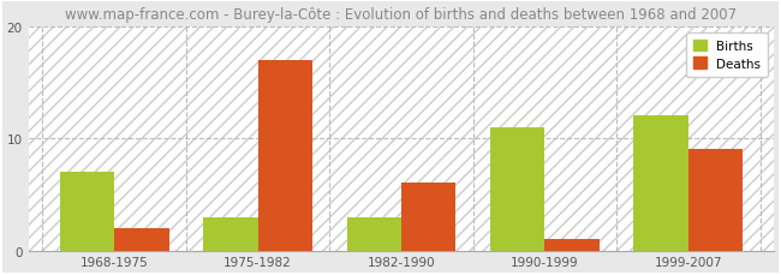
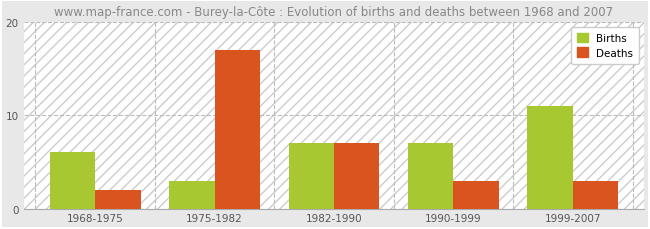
Births/1968-1975: 7 -> 6
Births/1982-1990: 3 -> 7
Deaths/1982-1990: 6 -> 7
Births/1990-1999: 11 -> 7
Deaths/1990-1999: 1 -> 3
Births/1999-2007: 12 -> 11
Deaths/1999-2007: 9 -> 3
